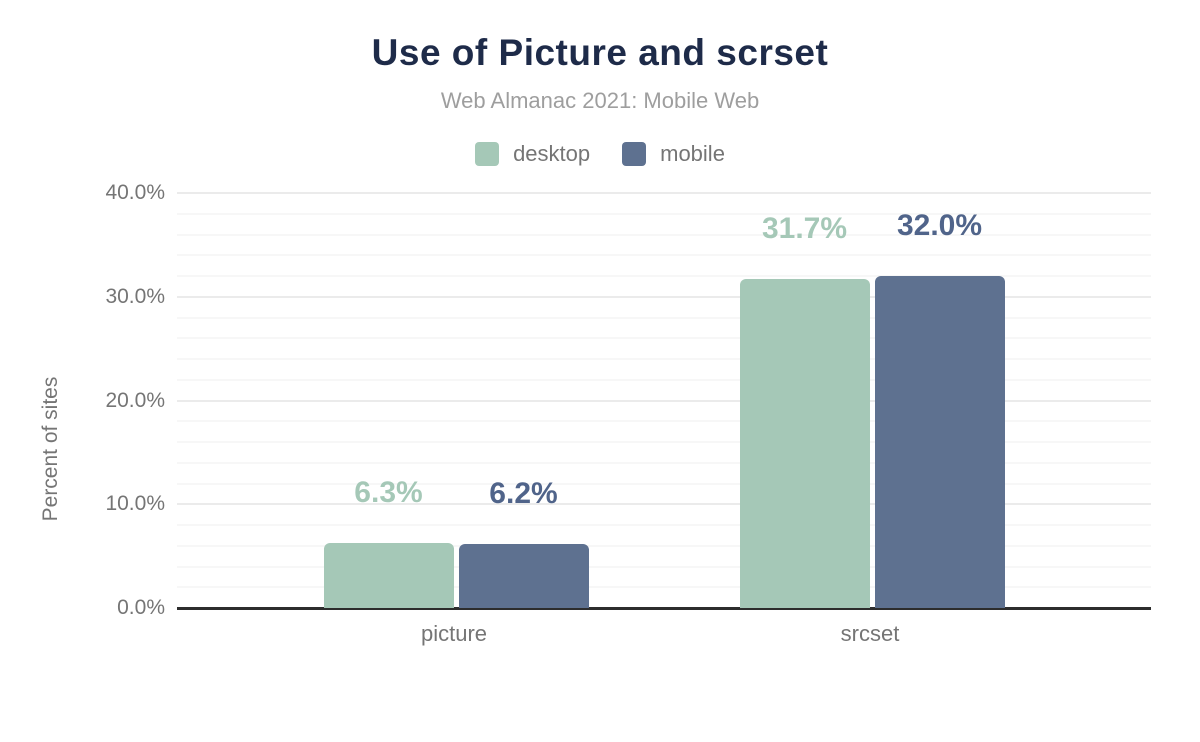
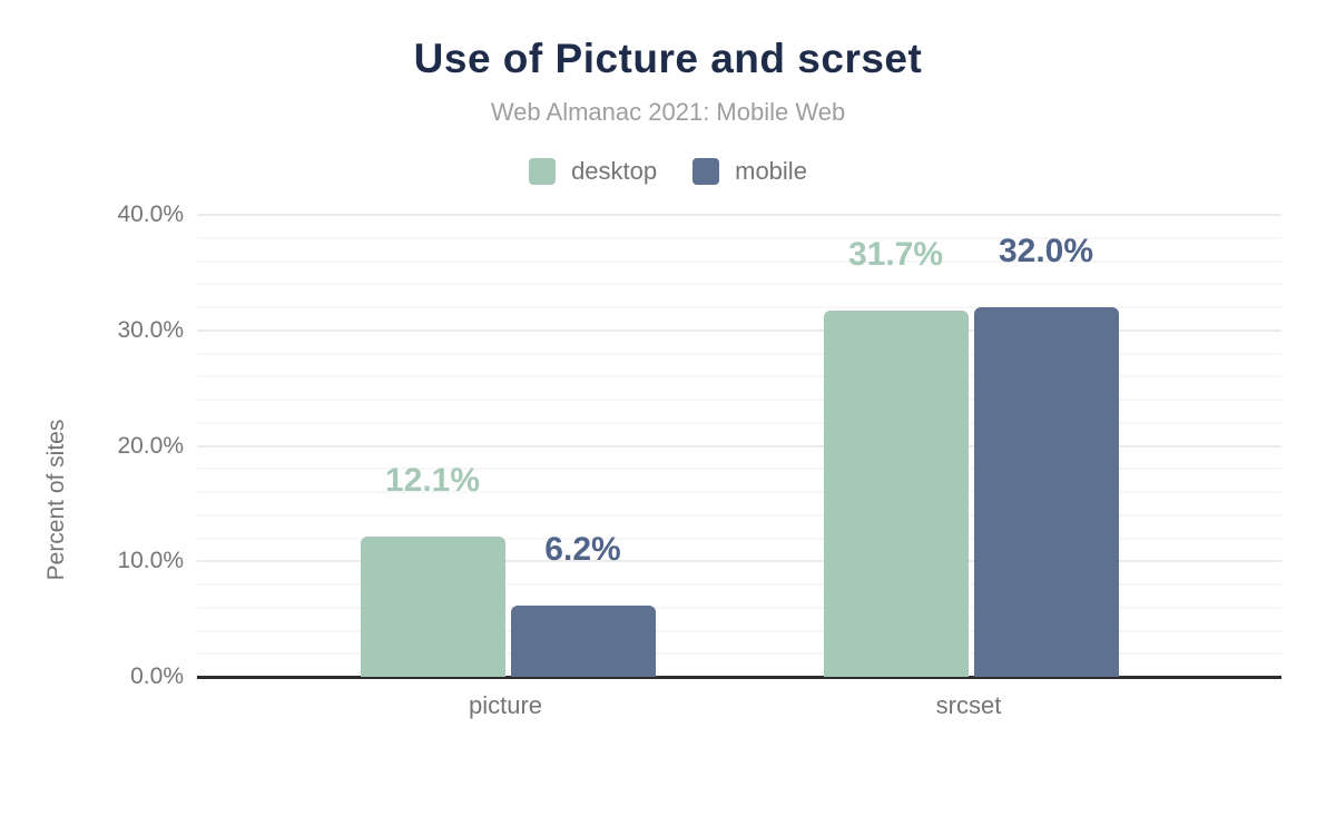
desktop/picture: 6.3% -> 12.1%
